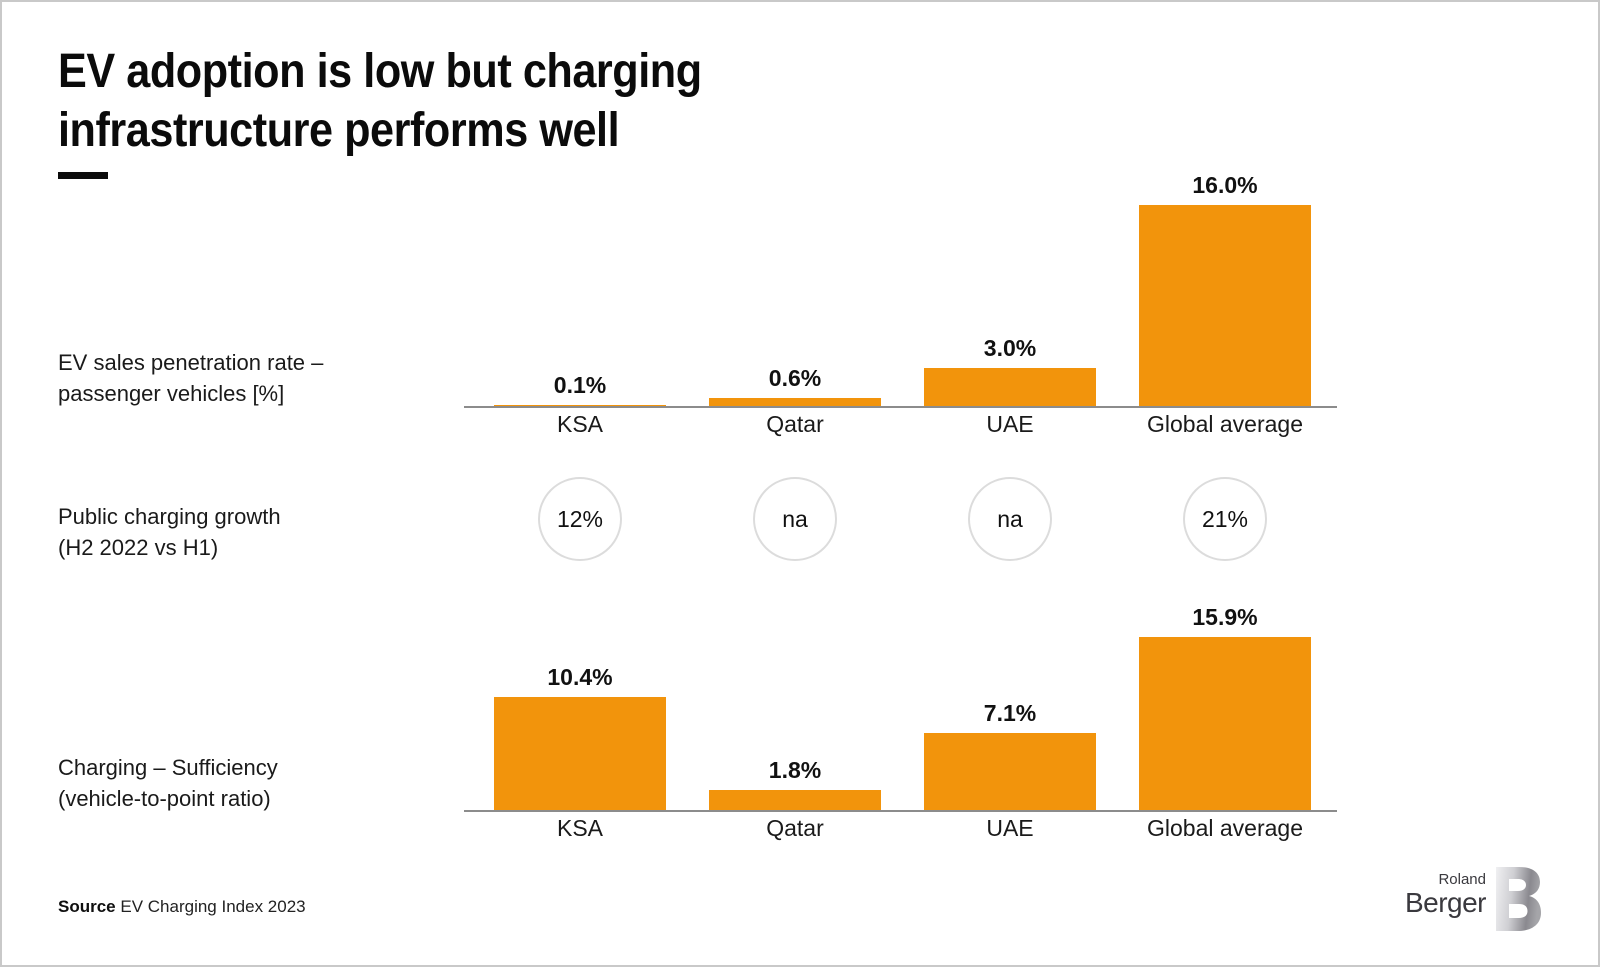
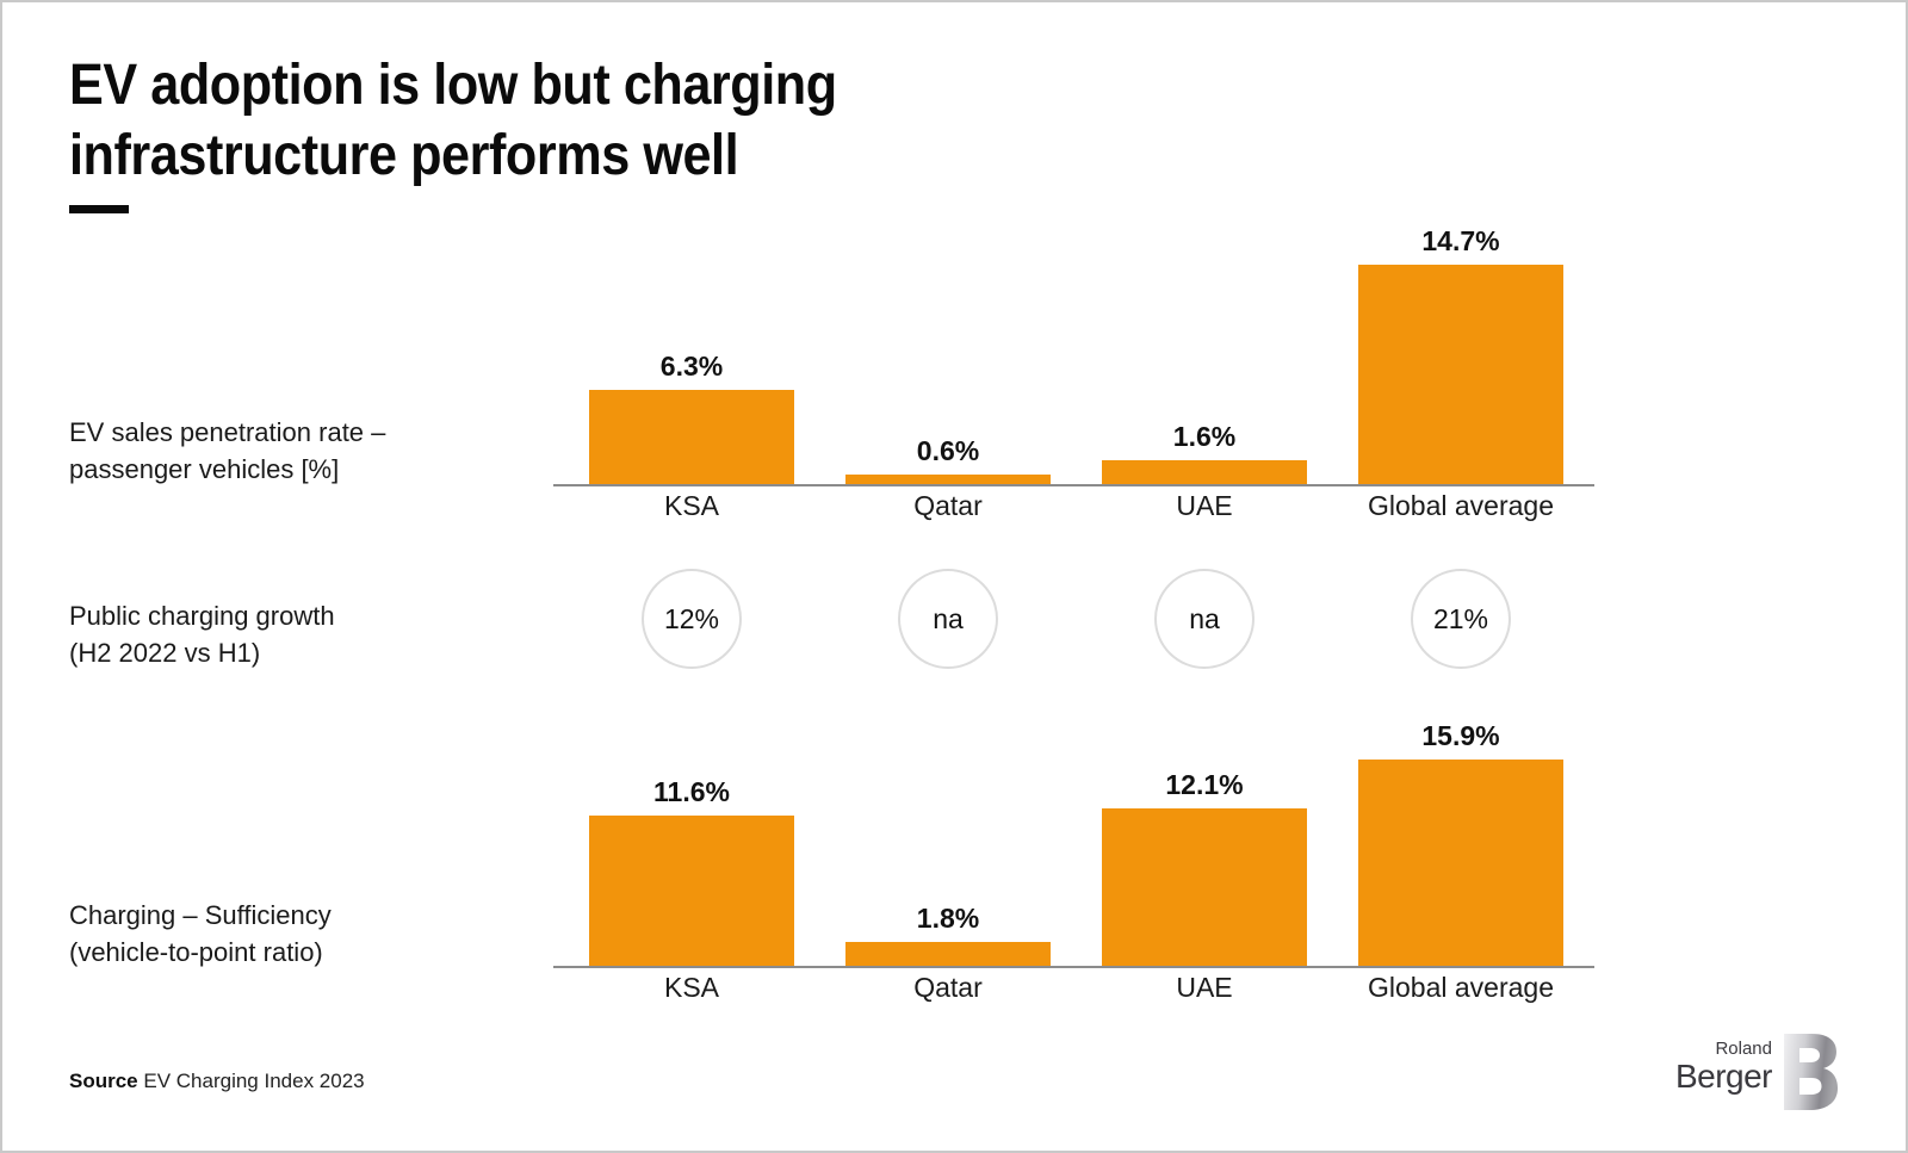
EV sales penetration rate – passenger vehicles [%]/KSA: 0.1% -> 6.3%
EV sales penetration rate – passenger vehicles [%]/UAE: 3.0% -> 1.6%
EV sales penetration rate – passenger vehicles [%]/Global average: 16.0% -> 14.7%
Charging – Sufficiency (vehicle-to-point ratio)/KSA: 10.4% -> 11.6%
Charging – Sufficiency (vehicle-to-point ratio)/UAE: 7.1% -> 12.1%
